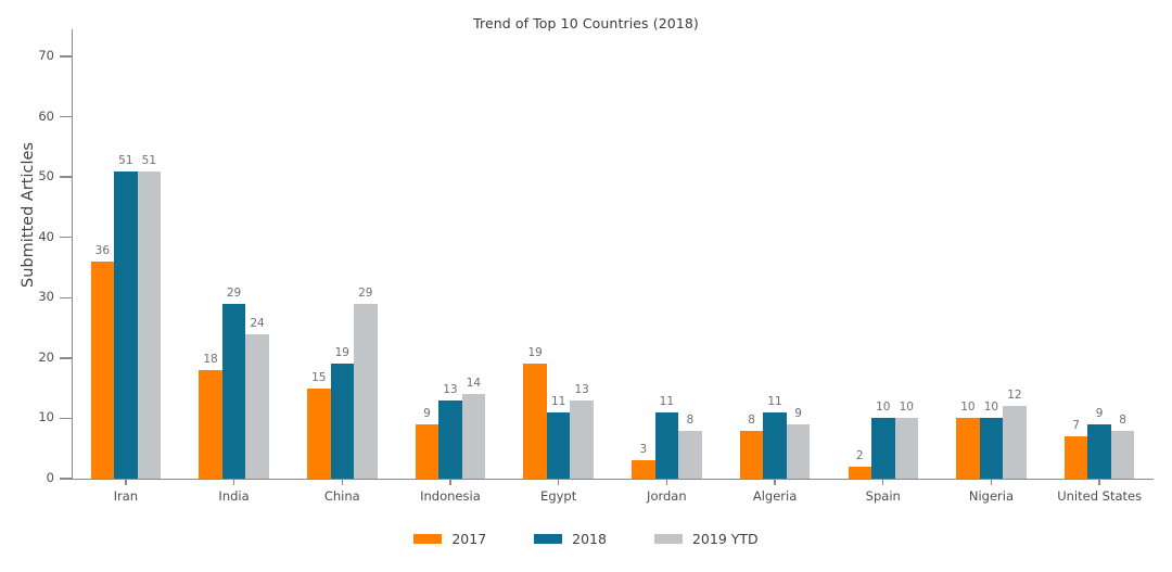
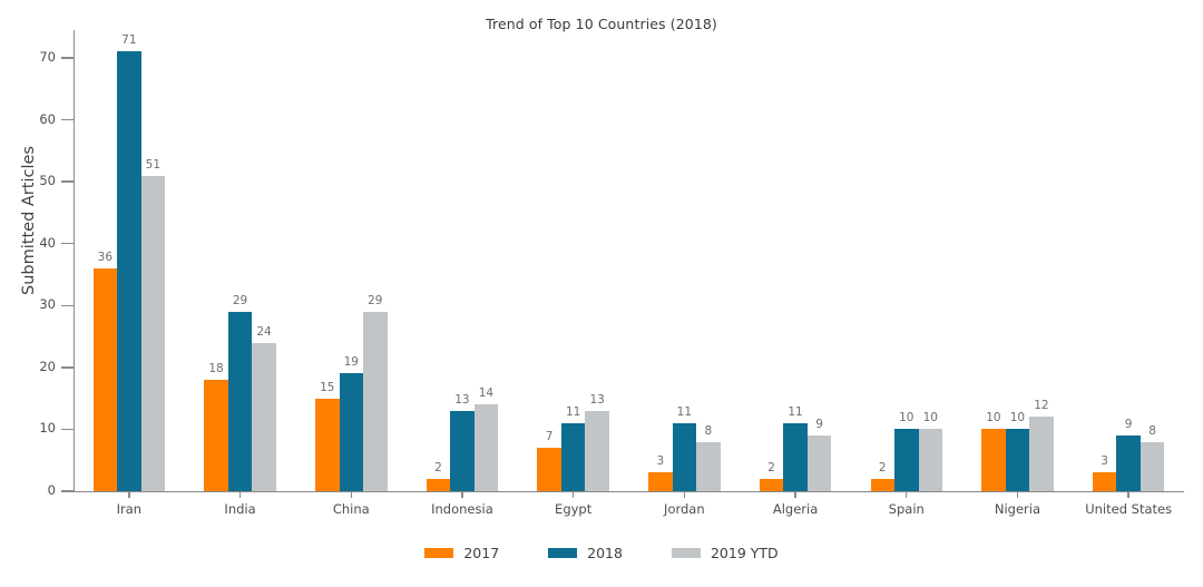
2018/Iran: 51 -> 71
2017/Indonesia: 9 -> 2
2017/Egypt: 19 -> 7
2017/Algeria: 8 -> 2
2017/United States: 7 -> 3
